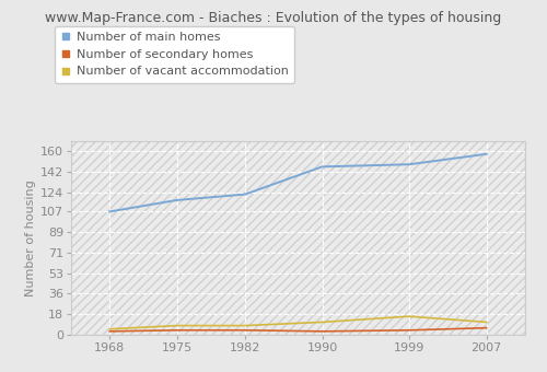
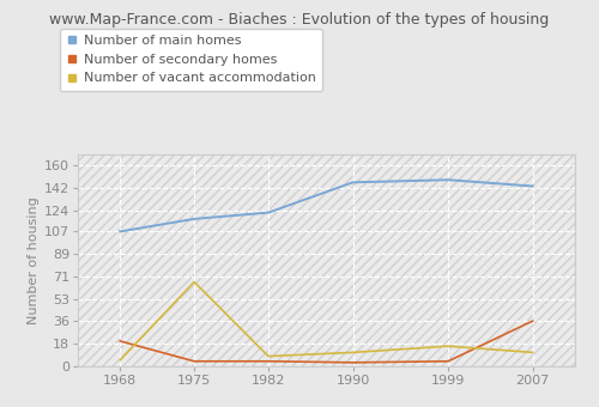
Number of secondary homes/1968: 3 -> 20
Number of vacant accommodation/1975: 8 -> 67
Number of main homes/2007: 157 -> 143
Number of secondary homes/2007: 6 -> 36
